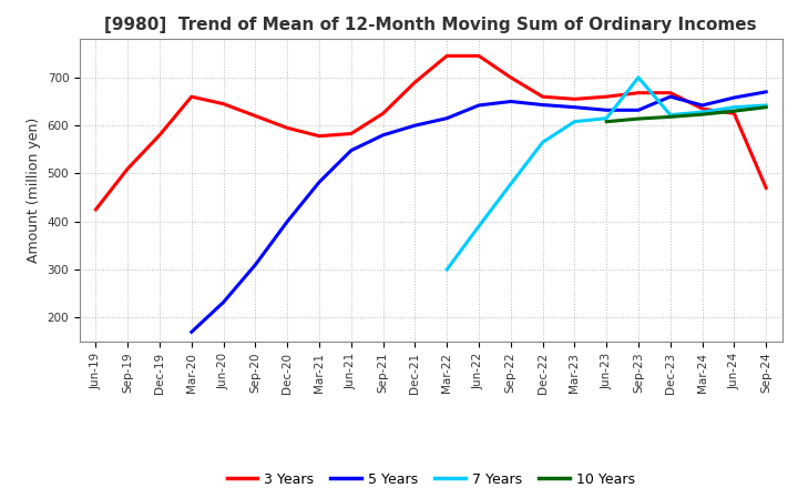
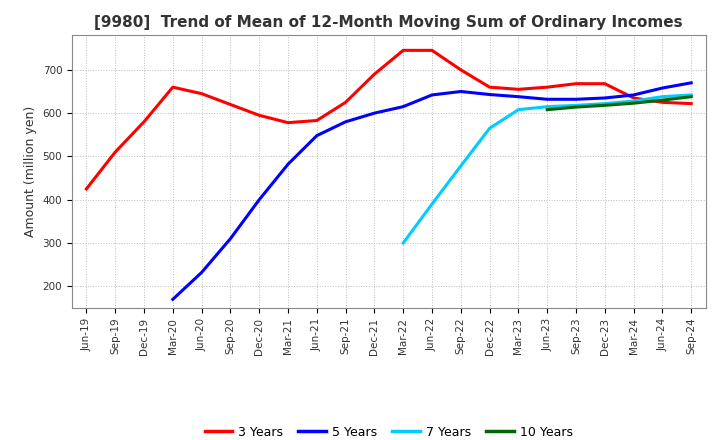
7 Years/Sep-23: 700 -> 618
5 Years/Dec-23: 660 -> 635
3 Years/Sep-24: 470 -> 622
